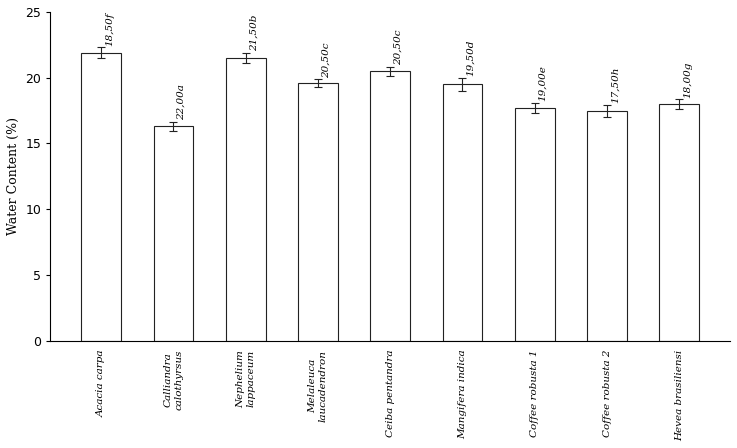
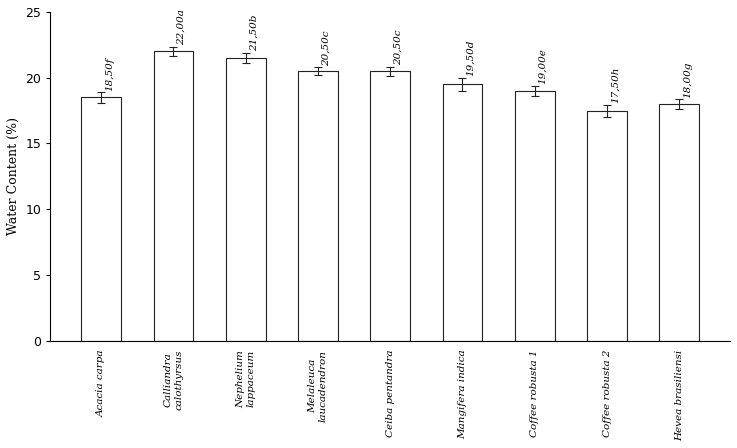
Acacia carpa: 21.9 -> 18.5
Calliandra calothyrsus: 16.3 -> 22.0
Melaleuca laucadendron: 19.6 -> 20.5
Coffee robusta 1: 17.7 -> 19.0
